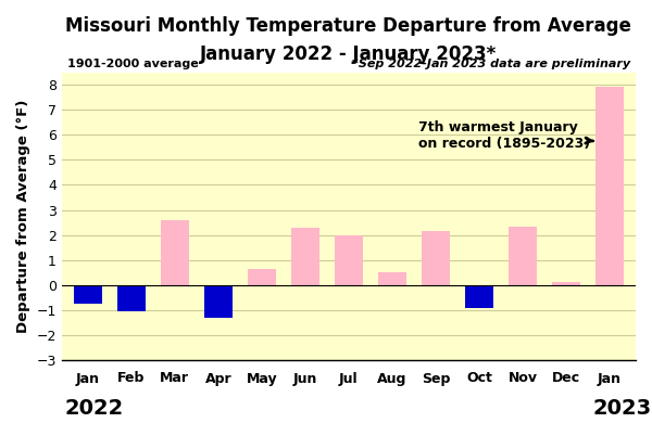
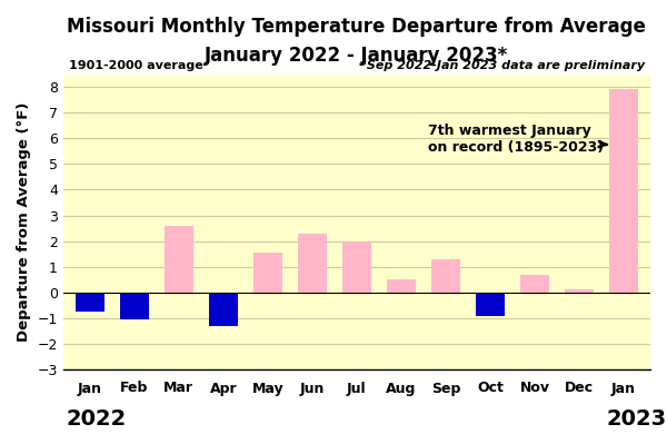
May: 0.65 -> 1.55
Sep: 2.15 -> 1.30
Nov: 2.35 -> 0.70
